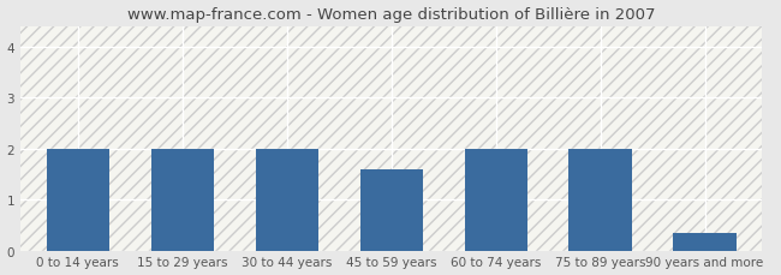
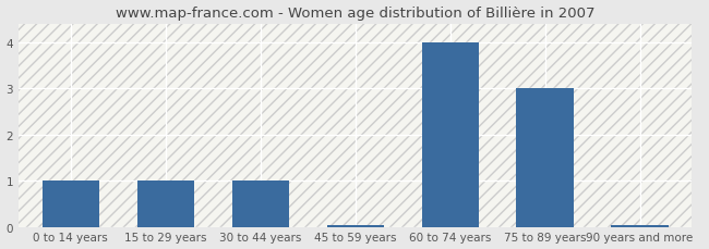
0 to 14 years: 2.00 -> 1.00
15 to 29 years: 2.00 -> 1.00
30 to 44 years: 2.00 -> 1.00
45 to 59 years: 1.60 -> 0.04
60 to 74 years: 2.00 -> 4.00
75 to 89 years: 2.00 -> 3.00
90 years and more: 0.35 -> 0.04
